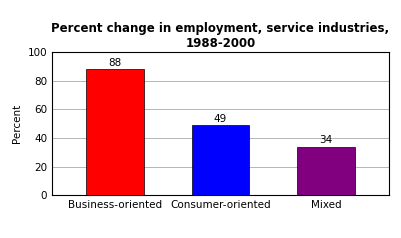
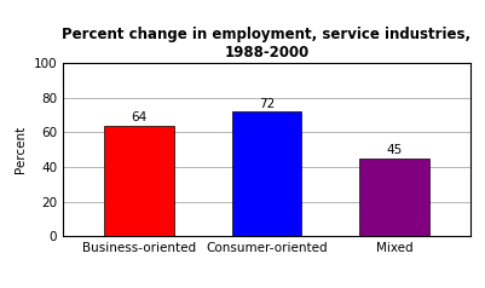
Business-oriented: 88 -> 64
Consumer-oriented: 49 -> 72
Mixed: 34 -> 45
